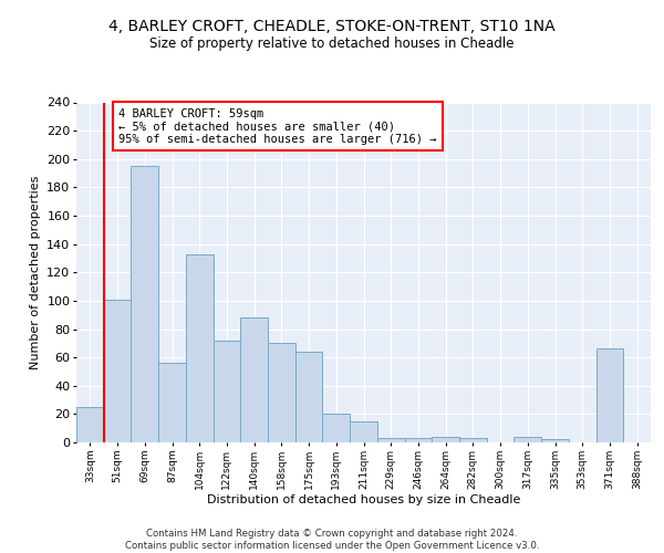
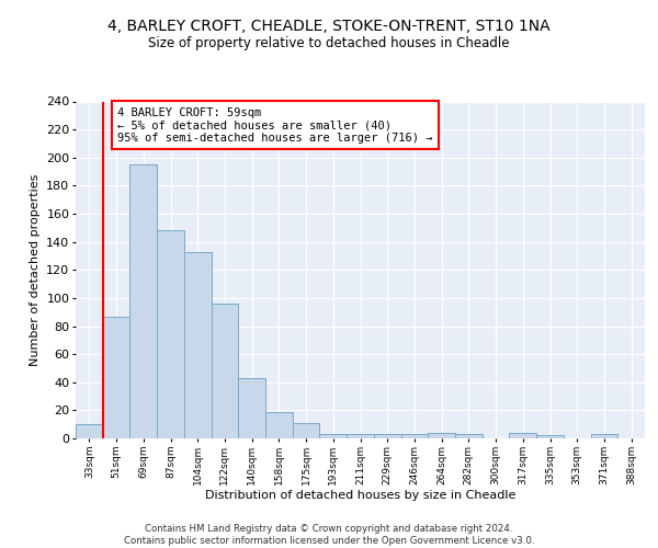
33sqm: 25 -> 10
51sqm: 101 -> 87
87sqm: 56 -> 148
122sqm: 72 -> 96
140sqm: 88 -> 43
158sqm: 70 -> 19
175sqm: 64 -> 11
193sqm: 20 -> 3
211sqm: 15 -> 3
371sqm: 66 -> 3
